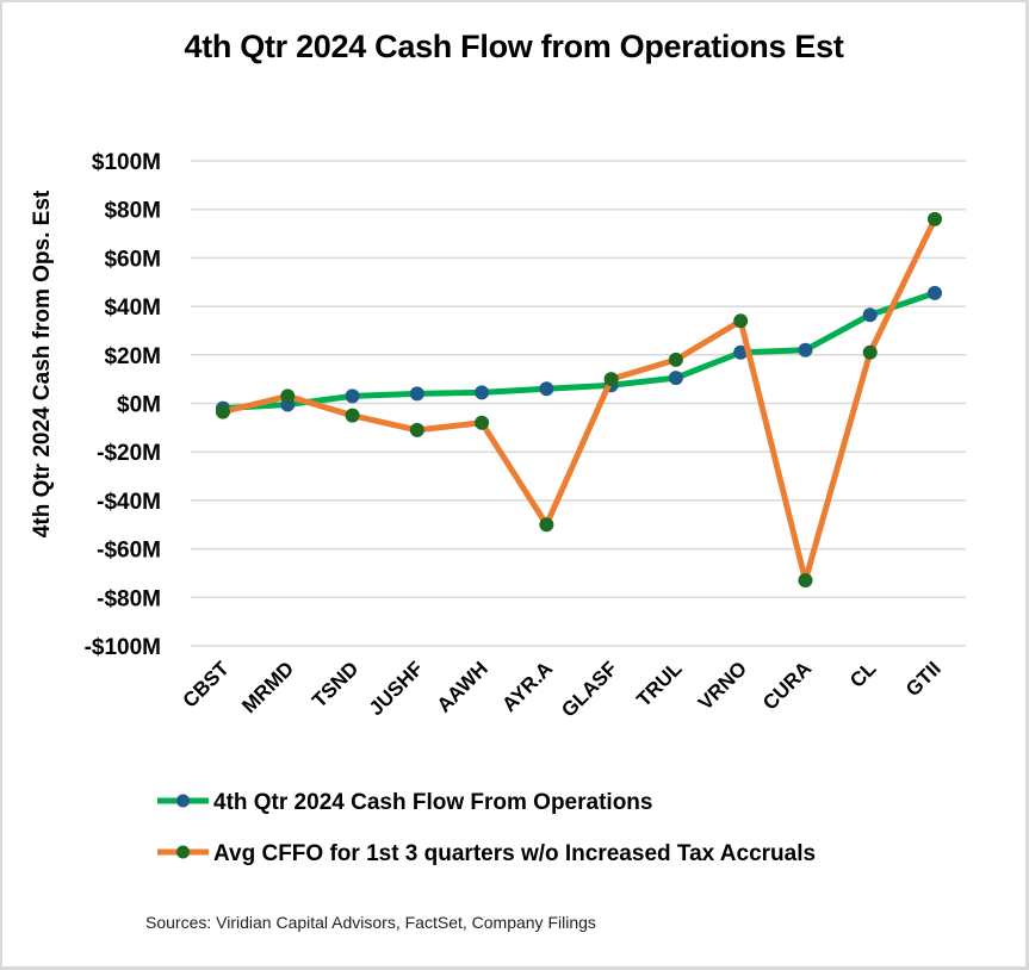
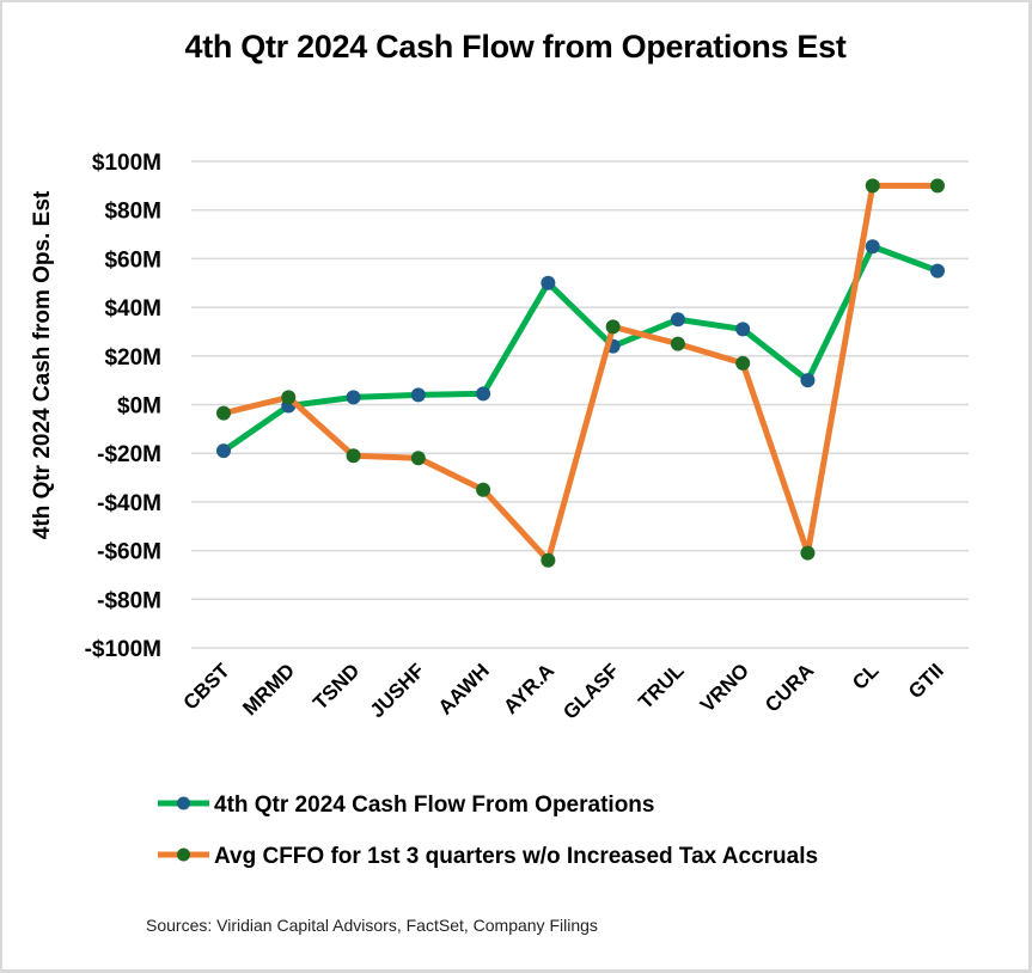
4th Qtr 2024 Cash Flow From Operations/CBST: -$2M -> -$19M
Avg CFFO for 1st 3 quarters w/o Increased Tax Accruals/TSND: -$5M -> -$21M
Avg CFFO for 1st 3 quarters w/o Increased Tax Accruals/JUSHF: -$11M -> -$22M
Avg CFFO for 1st 3 quarters w/o Increased Tax Accruals/AAWH: -$8M -> -$35M
4th Qtr 2024 Cash Flow From Operations/AYR.A: $6M -> $50M
Avg CFFO for 1st 3 quarters w/o Increased Tax Accruals/AYR.A: -$50M -> -$64M
4th Qtr 2024 Cash Flow From Operations/GLASF: $8M -> $24M
Avg CFFO for 1st 3 quarters w/o Increased Tax Accruals/GLASF: $10M -> $32M
4th Qtr 2024 Cash Flow From Operations/TRUL: $10M -> $35M
Avg CFFO for 1st 3 quarters w/o Increased Tax Accruals/TRUL: $18M -> $25M
4th Qtr 2024 Cash Flow From Operations/VRNO: $21M -> $31M
Avg CFFO for 1st 3 quarters w/o Increased Tax Accruals/VRNO: $34M -> $17M
4th Qtr 2024 Cash Flow From Operations/CURA: $22M -> $10M
Avg CFFO for 1st 3 quarters w/o Increased Tax Accruals/CURA: -$73M -> -$61M
4th Qtr 2024 Cash Flow From Operations/CL: $36M -> $65M
Avg CFFO for 1st 3 quarters w/o Increased Tax Accruals/CL: $21M -> $90M
4th Qtr 2024 Cash Flow From Operations/GTII: $46M -> $55M
Avg CFFO for 1st 3 quarters w/o Increased Tax Accruals/GTII: $76M -> $90M
